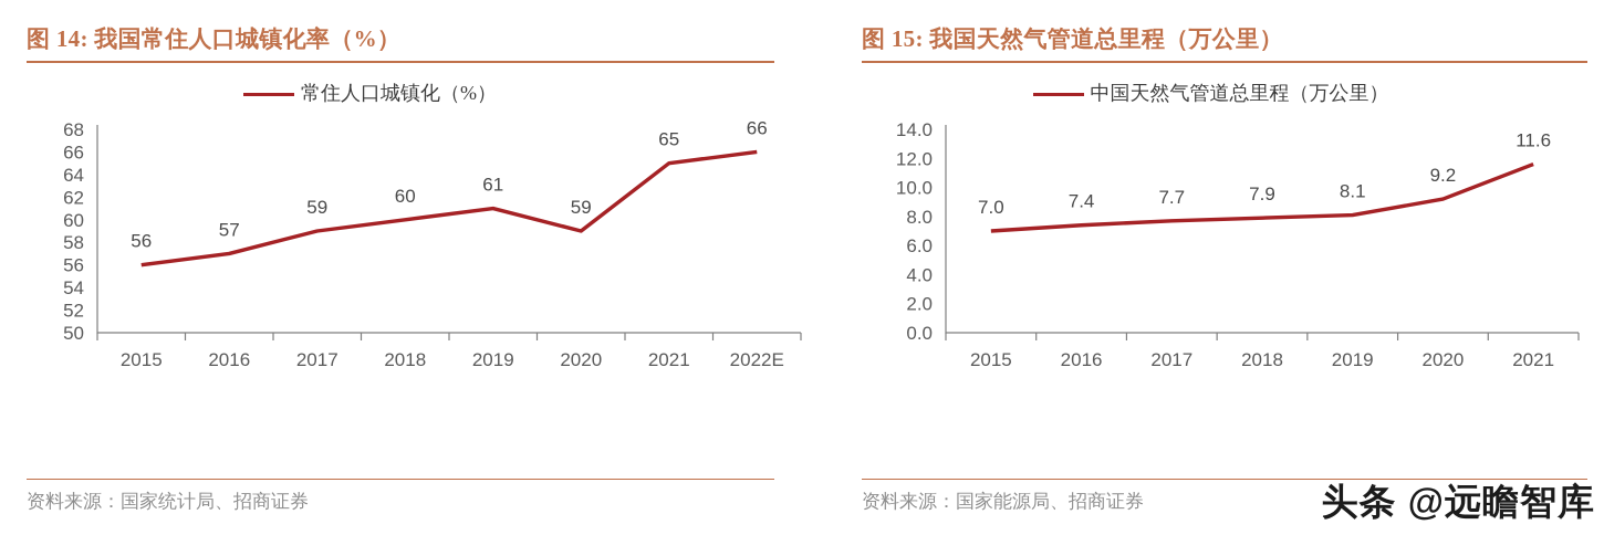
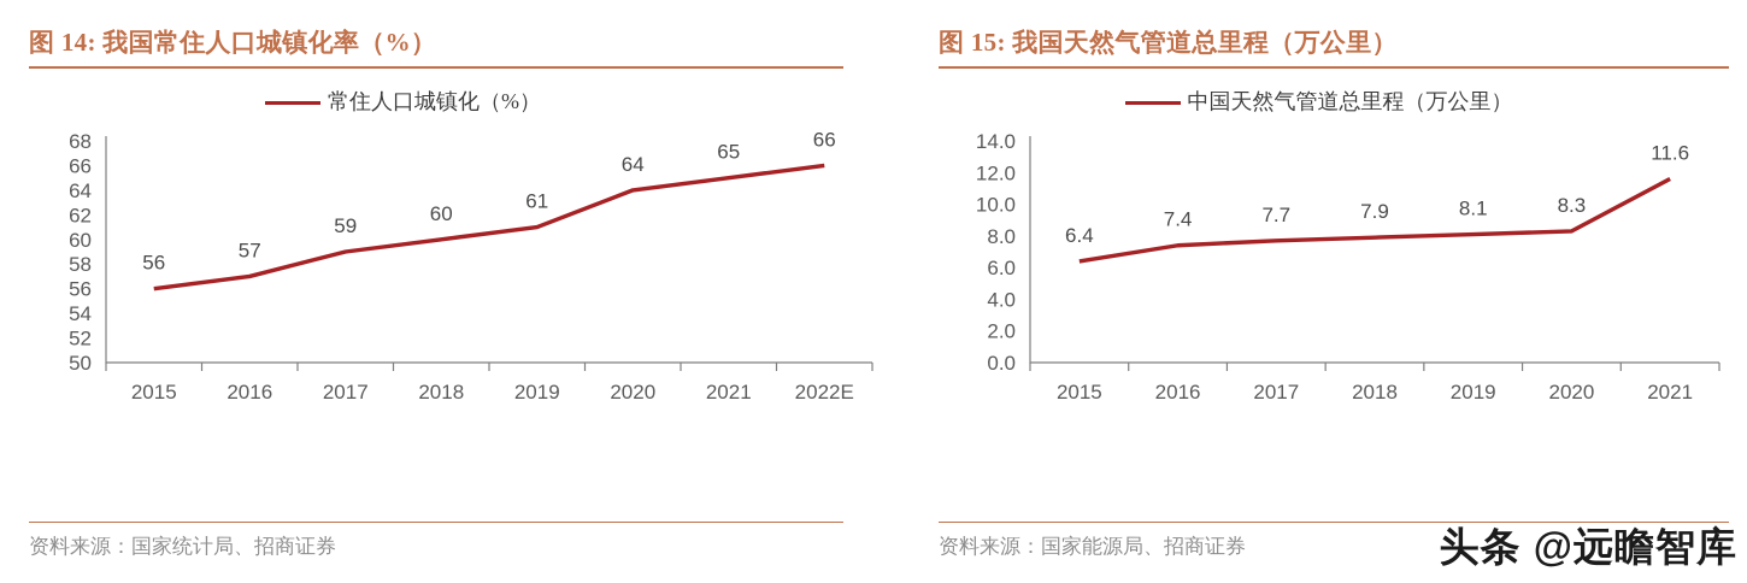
图 14: 我国常住人口城镇化率（%）/2020: 59 -> 64
图 15: 我国天然气管道总里程（万公里）/2015: 7.0 -> 6.4
图 15: 我国天然气管道总里程（万公里）/2020: 9.2 -> 8.3
